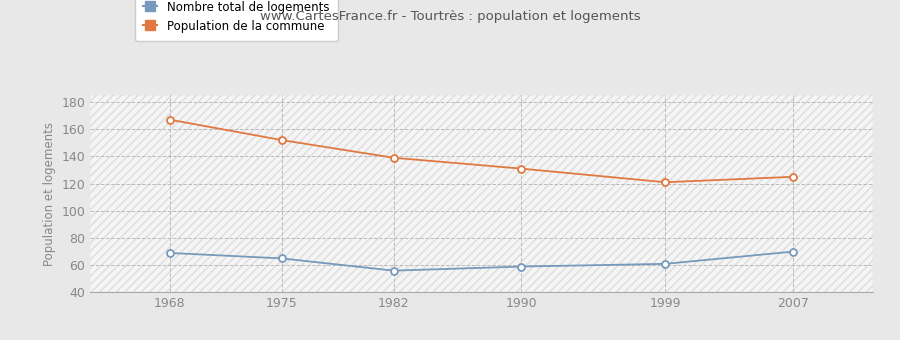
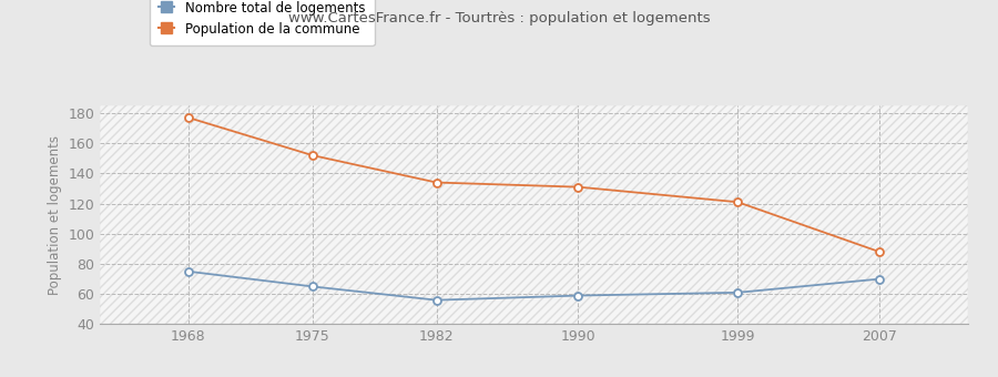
Nombre total de logements/1968: 69 -> 75
Population de la commune/1968: 167 -> 177
Population de la commune/1982: 139 -> 134
Population de la commune/2007: 125 -> 88
